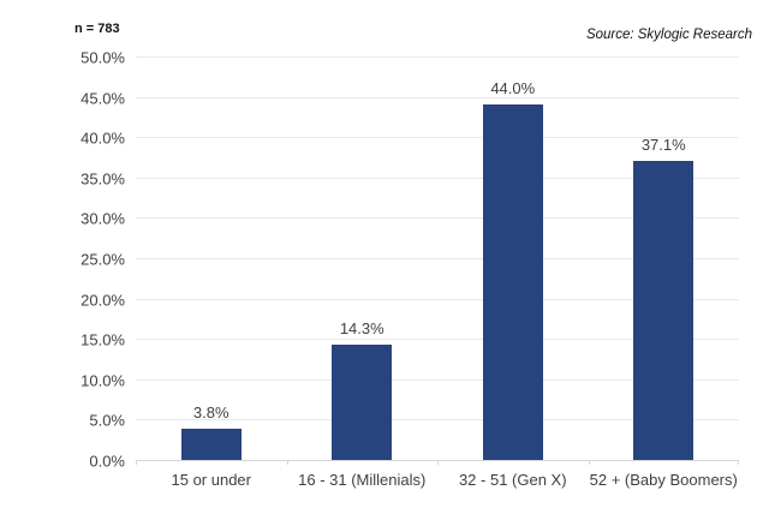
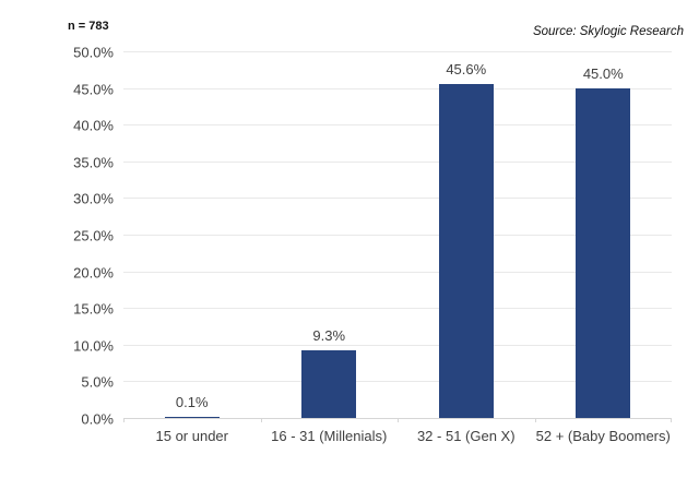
15 or under: 3.8% -> 0.1%
16 - 31 (Millenials): 14.3% -> 9.3%
32 - 51 (Gen X): 44.0% -> 45.6%
52 + (Baby Boomers): 37.1% -> 45.0%
